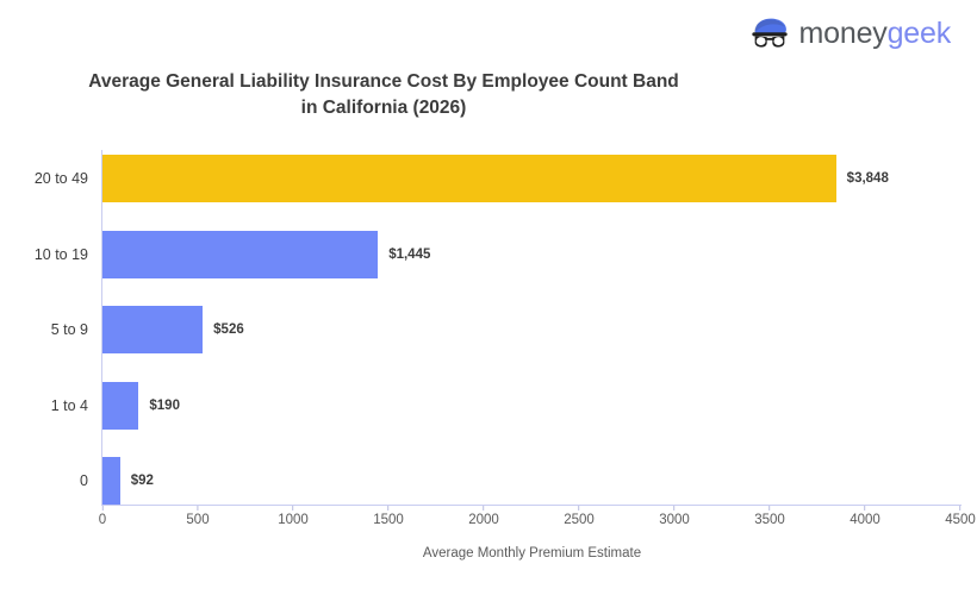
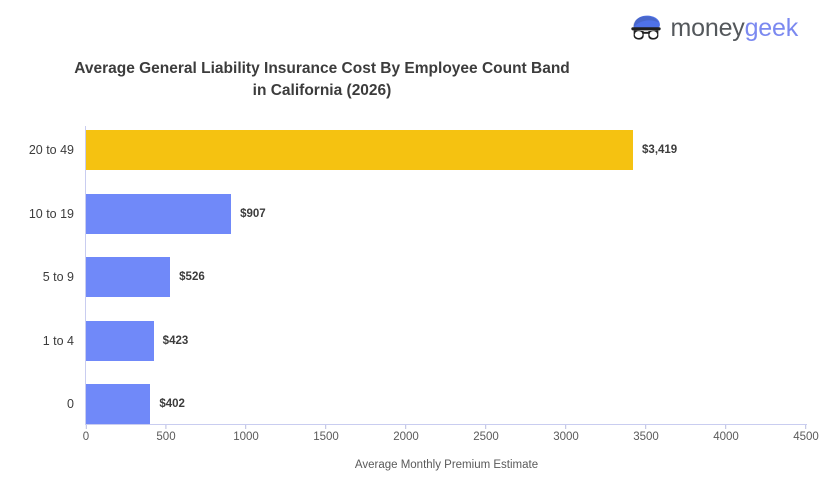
20 to 49: $3,848 -> $3,419
10 to 19: $1,445 -> $907
1 to 4: $190 -> $423
0: $92 -> $402
